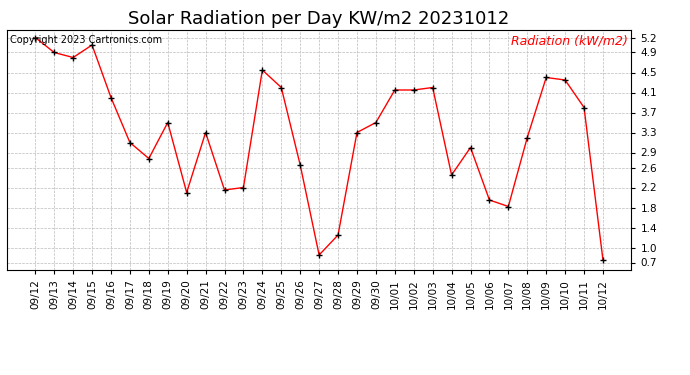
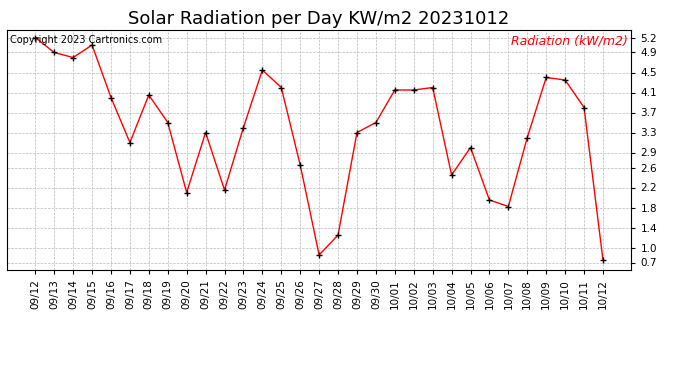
09/18: 2.78 -> 4.05
09/23: 2.20 -> 3.40
